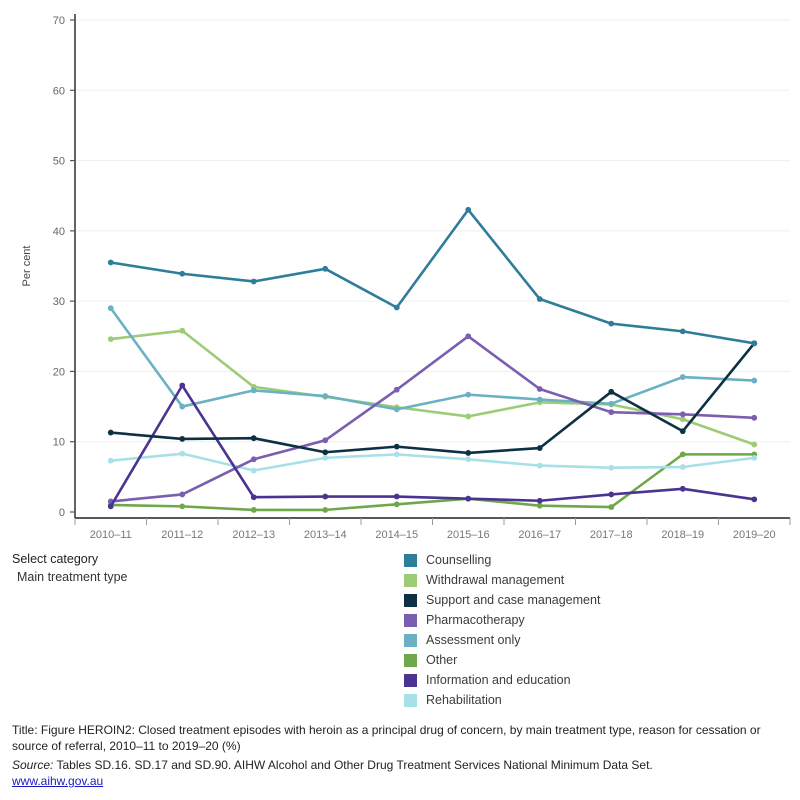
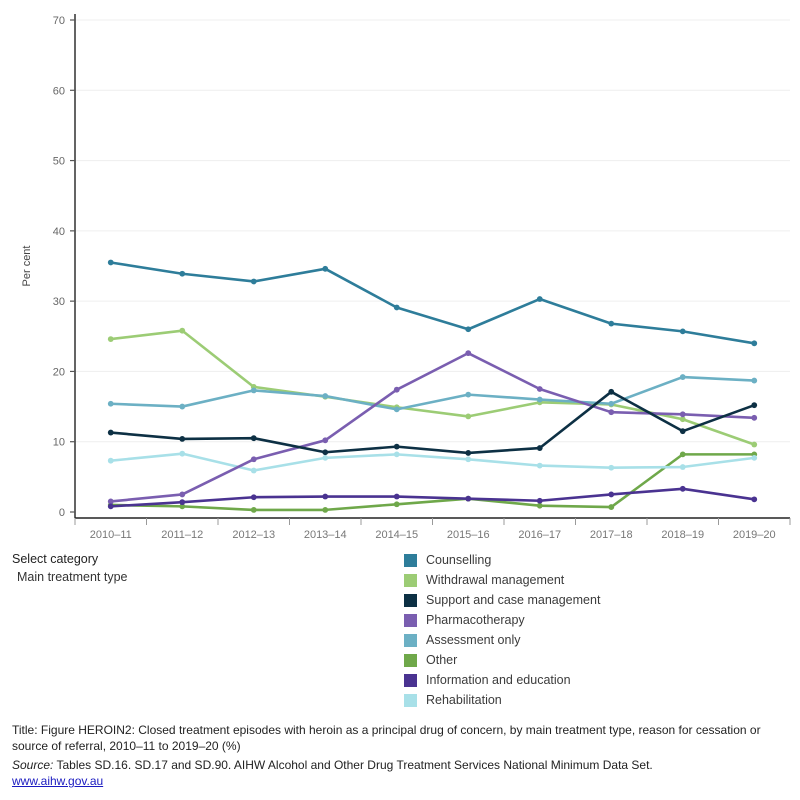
Assessment only/2010–11: 29 -> 15
Information and education/2011–12: 18 -> 1
Counselling/2015–16: 43 -> 26
Pharmacotherapy/2015–16: 25 -> 23
Support and case management/2019–20: 24 -> 15
